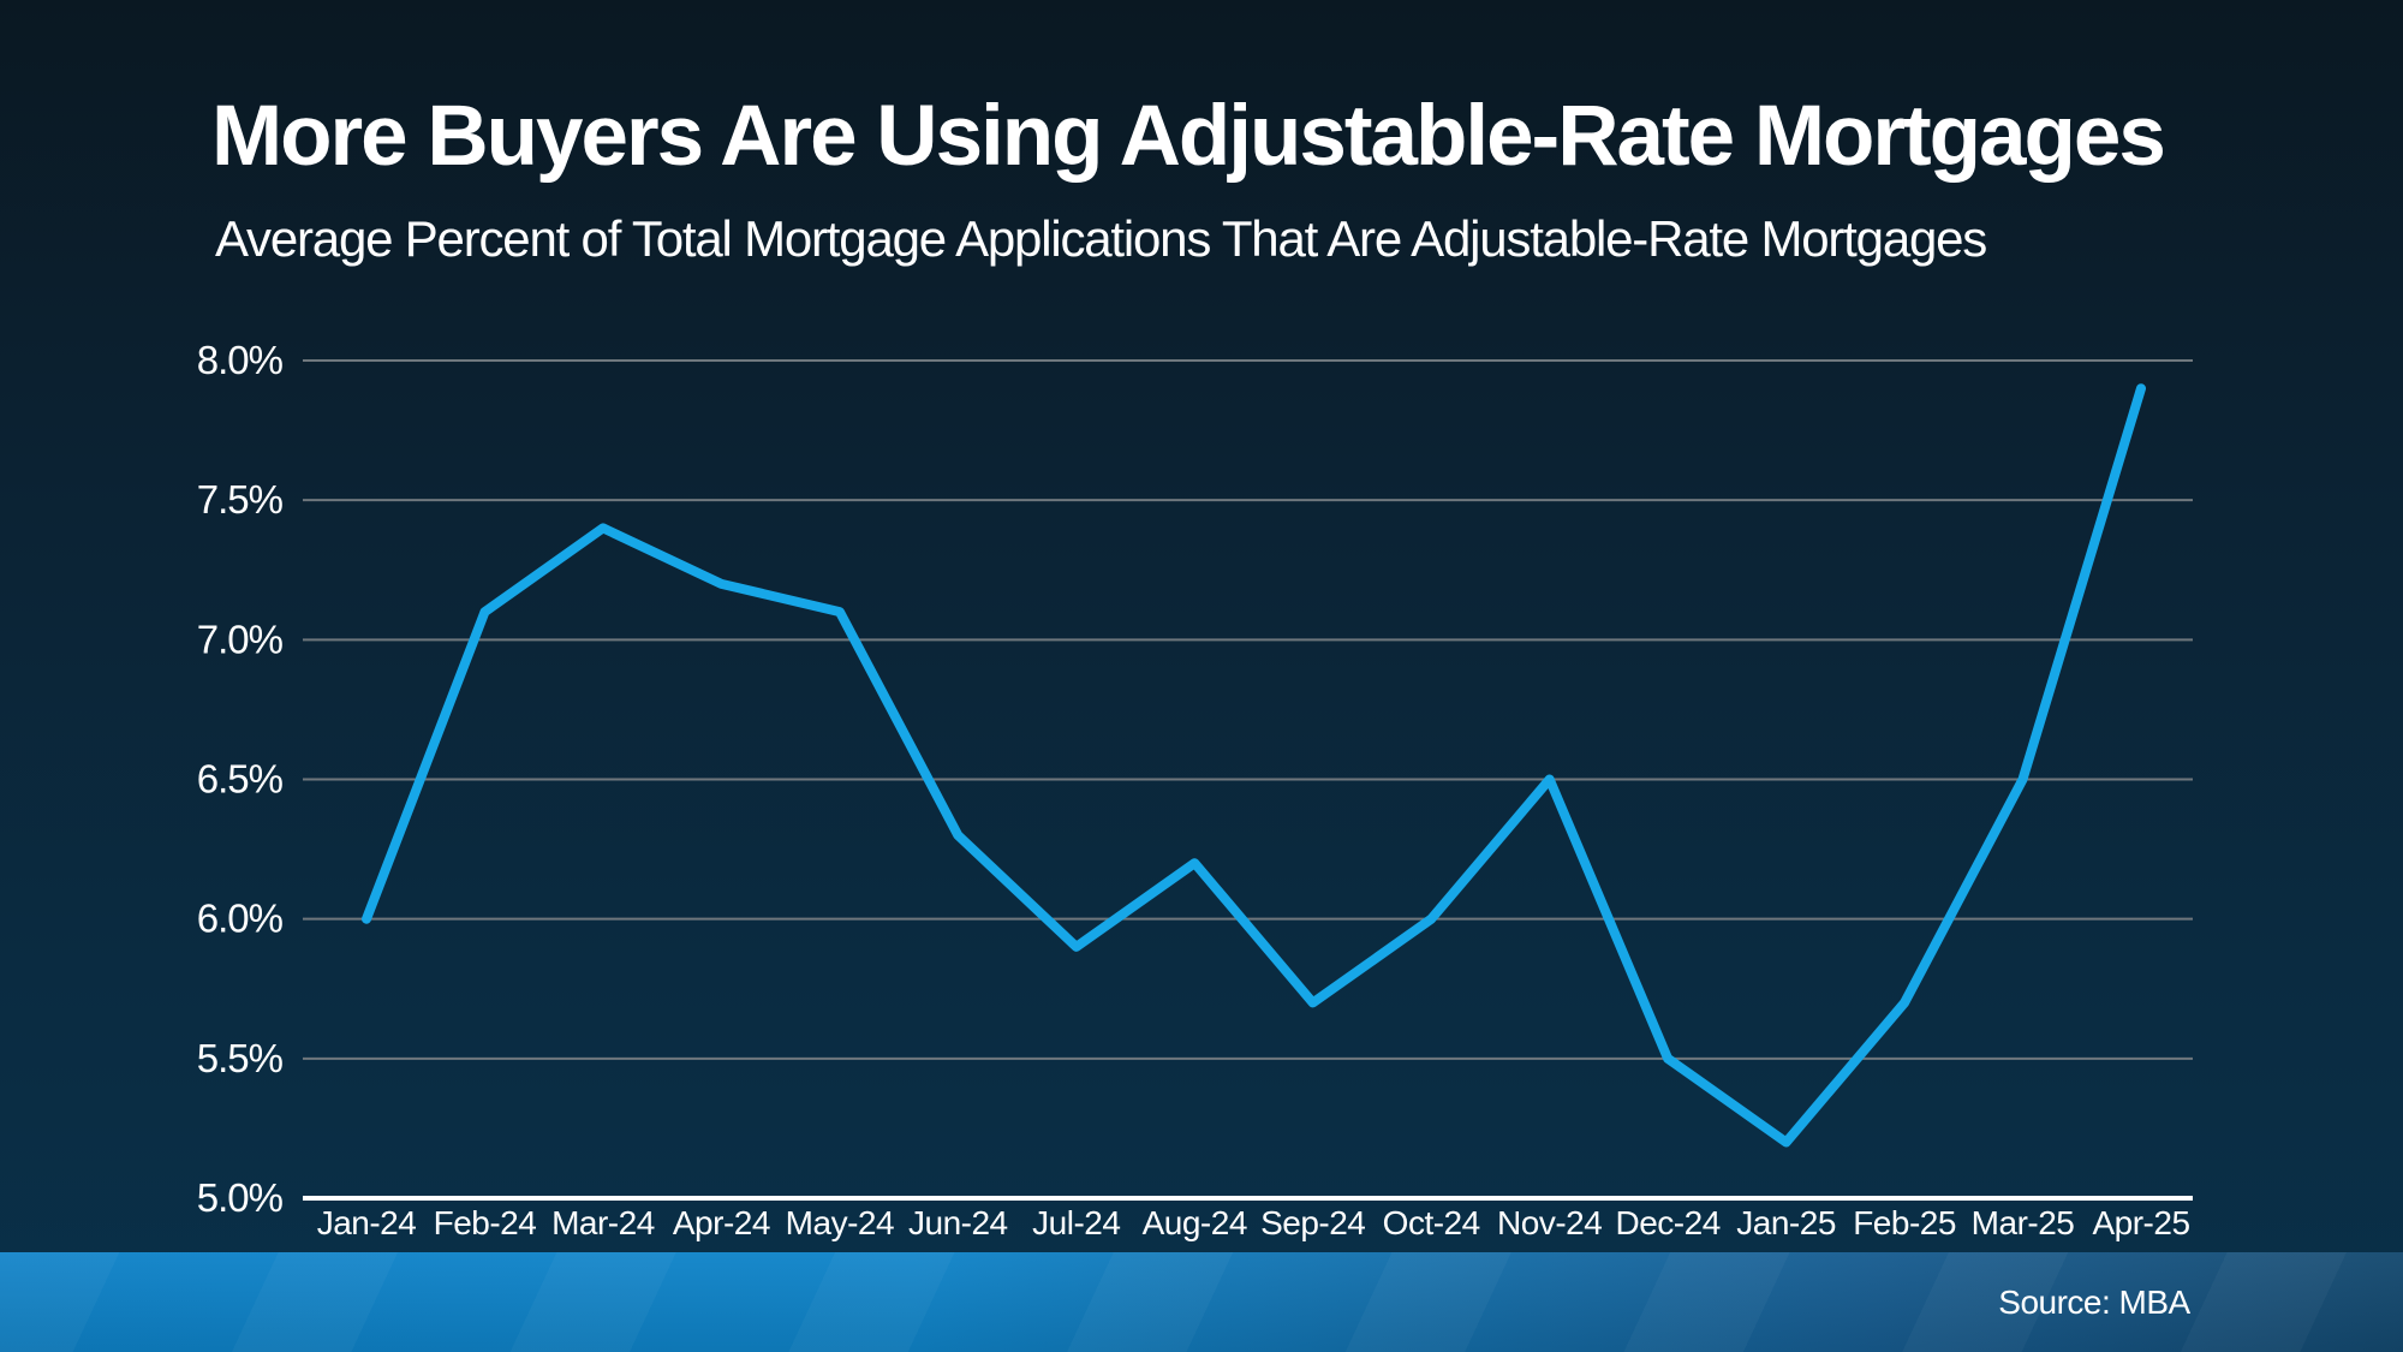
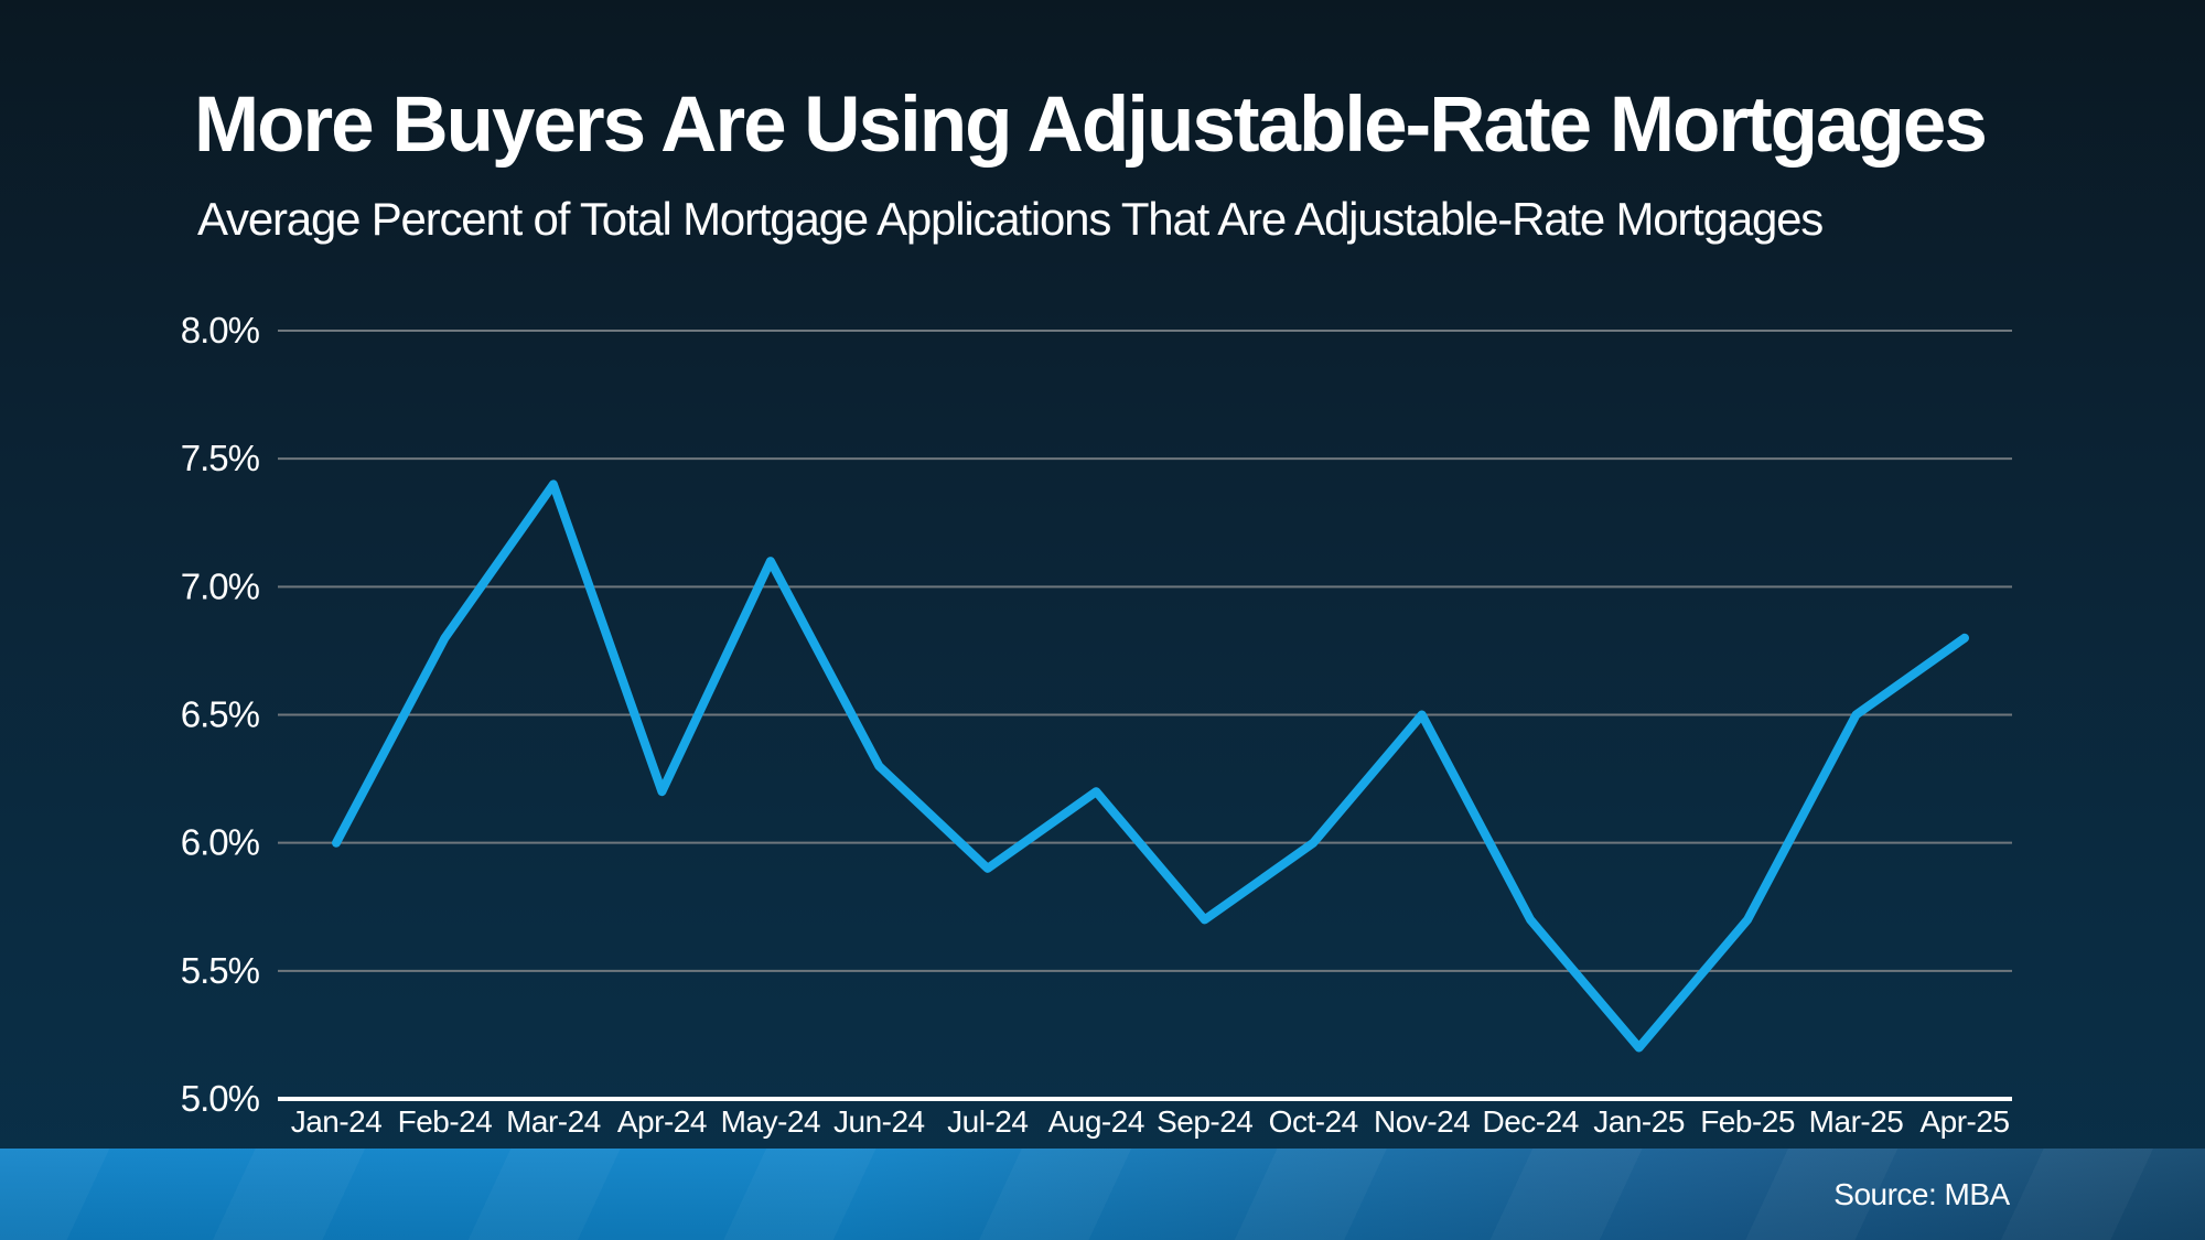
Feb-24: 7.1% -> 6.8%
Apr-24: 7.2% -> 6.2%
Dec-24: 5.5% -> 5.7%
Apr-25: 7.9% -> 6.8%
